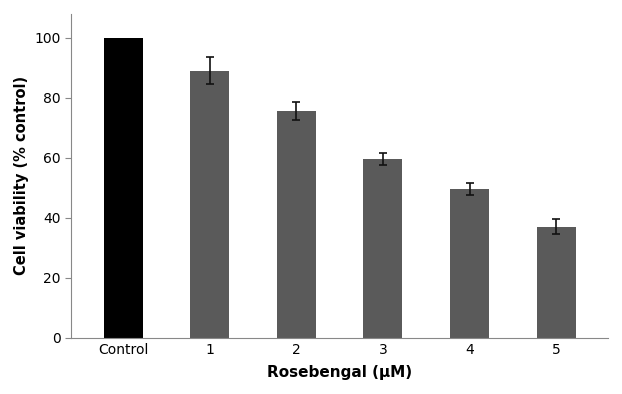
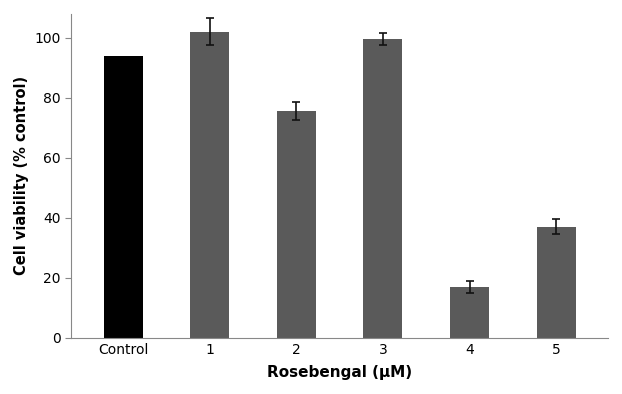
Control: 100.0 -> 94.0
1: 89.0 -> 102.0
3: 59.5 -> 99.5
4: 49.5 -> 17.0
